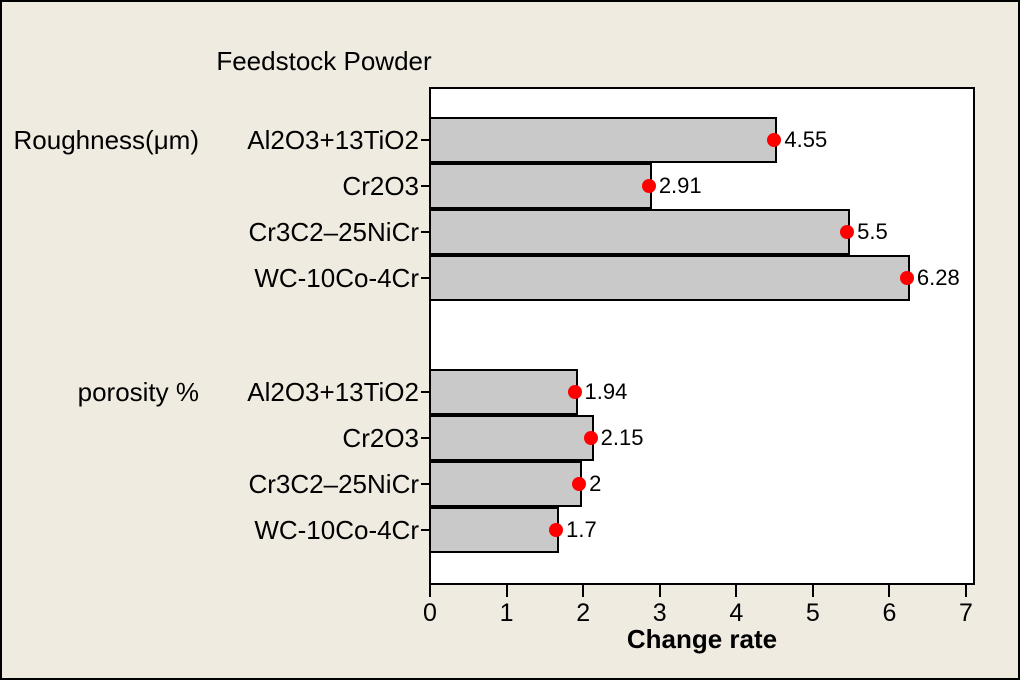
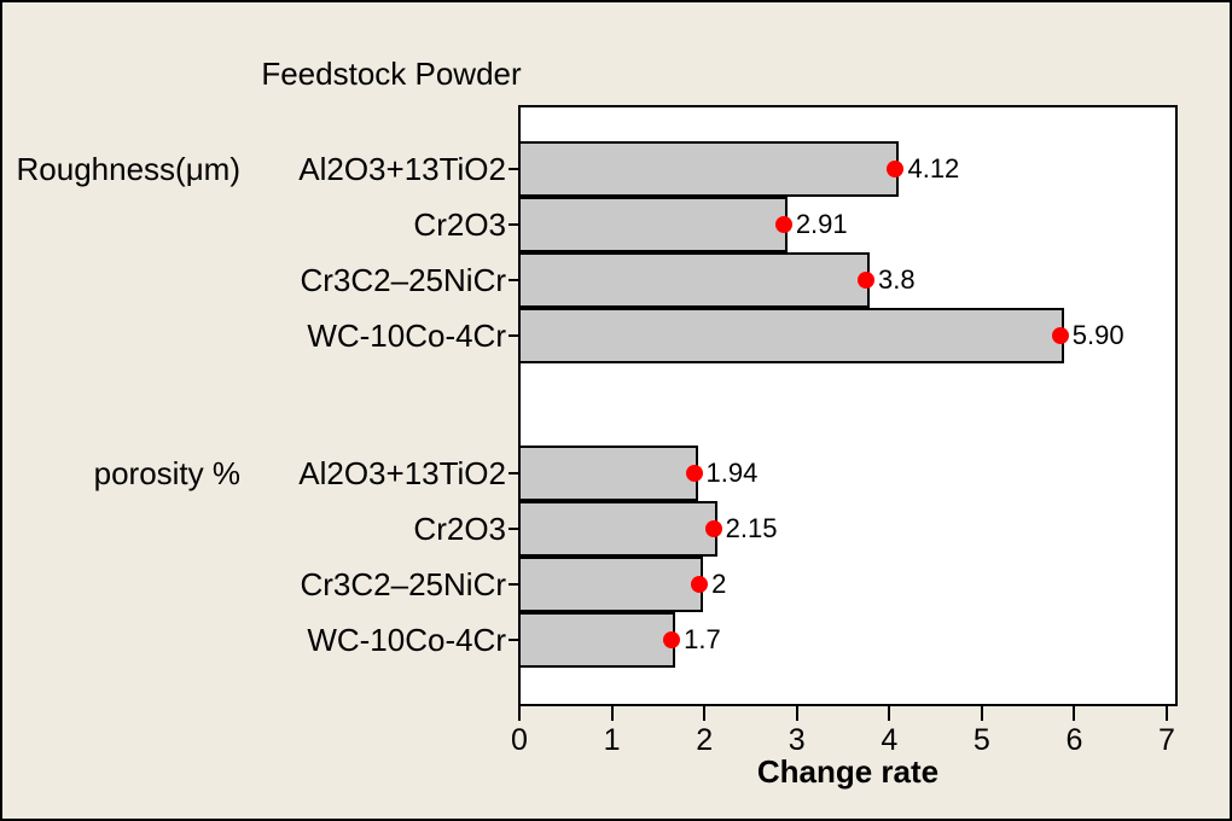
Roughness(μm)/Al2O3+13TiO2: 4.55 -> 4.12
Roughness(μm)/Cr3C2–25NiCr: 5.5 -> 3.8
Roughness(μm)/WC-10Co-4Cr: 6.28 -> 5.90
